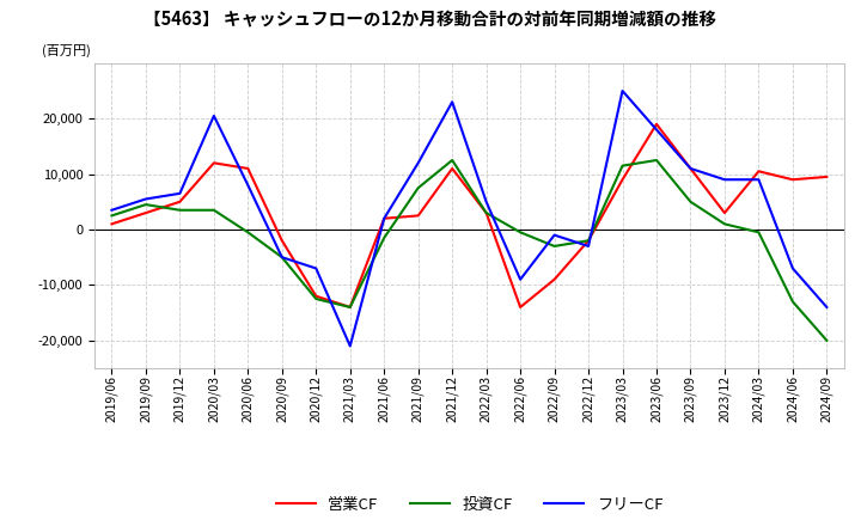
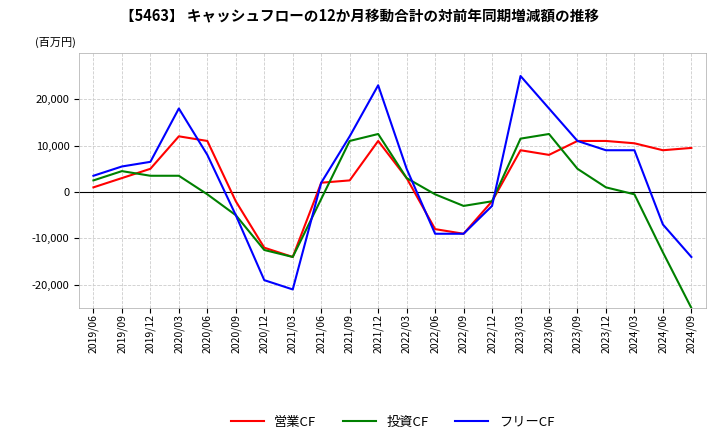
フリーCF/2020/03: 20,500 -> 18,000
フリーCF/2020/12: -7,000 -> -19,000
投資CF/2021/09: 7,500 -> 11,000
営業CF/2022/06: -14,000 -> -8,000
フリーCF/2022/09: -1,000 -> -9,000
営業CF/2023/06: 19,000 -> 8,000
営業CF/2023/12: 3,000 -> 11,000
投資CF/2024/09: -20,000 -> -25,000
